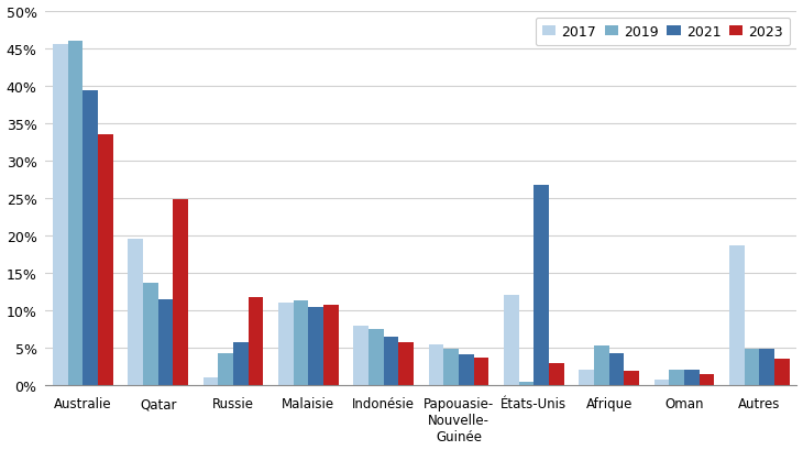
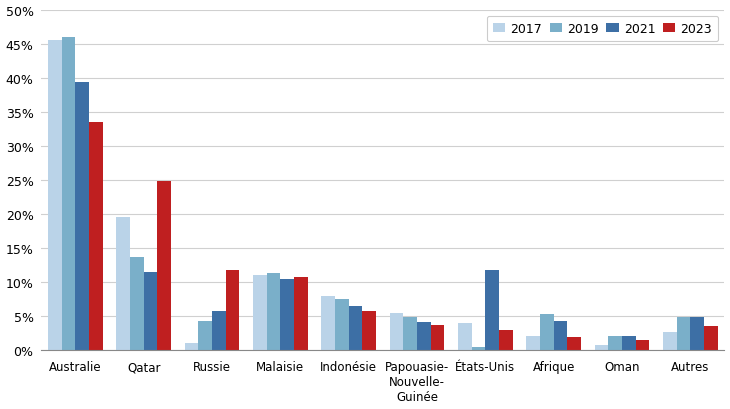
2017/États-Unis: 12.0% -> 4.0%
2021/États-Unis: 26.8% -> 11.7%
2017/Autres: 18.6% -> 2.6%
